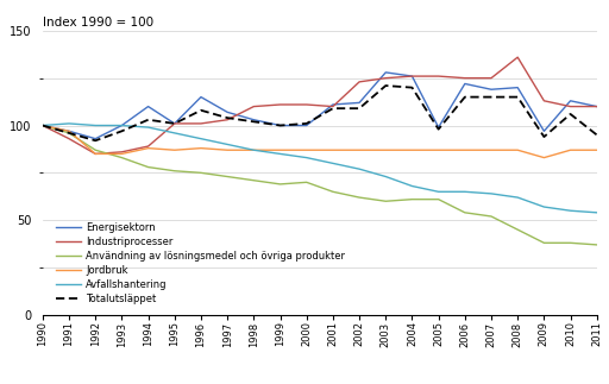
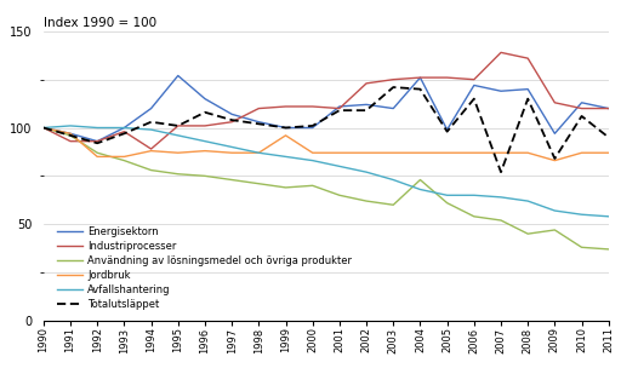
Industriprocesser/1992: 85 -> 93
Industriprocesser/1993: 86 -> 98
Energisektorn/1995: 101 -> 127
Jordbruk/1999: 87 -> 96
Energisektorn/2003: 128 -> 110
Användning av lösningsmedel och övriga produkter/2004: 61 -> 73
Industriprocesser/2007: 125 -> 139
Totalutsläppet/2007: 115 -> 77
Användning av lösningsmedel och övriga produkter/2009: 38 -> 47
Totalutsläppet/2009: 94 -> 84
